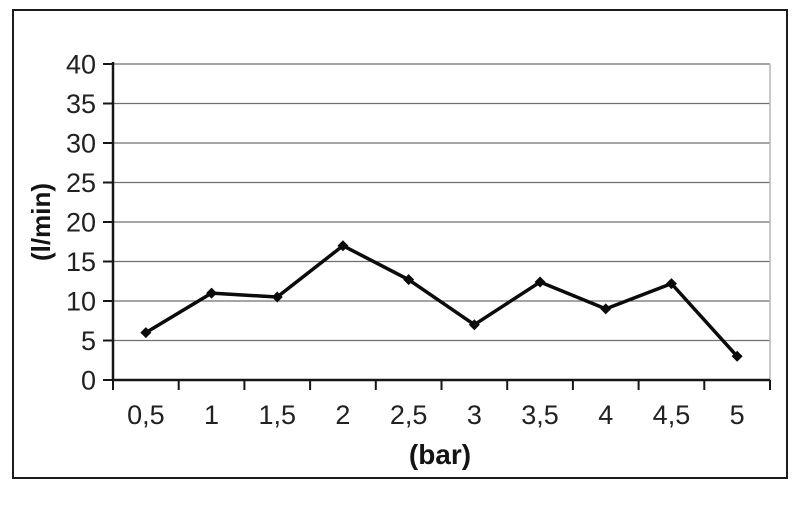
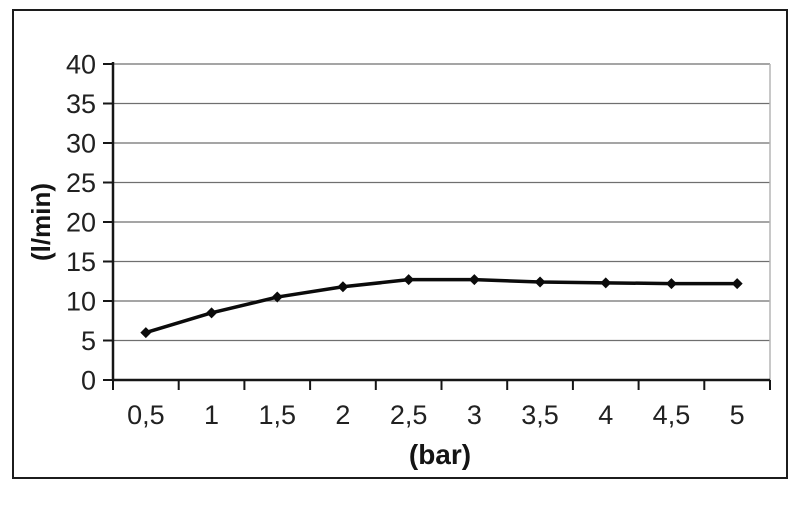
1: 11 -> 8
2: 17 -> 12
3: 7 -> 13
4: 9 -> 12
5: 3 -> 12
